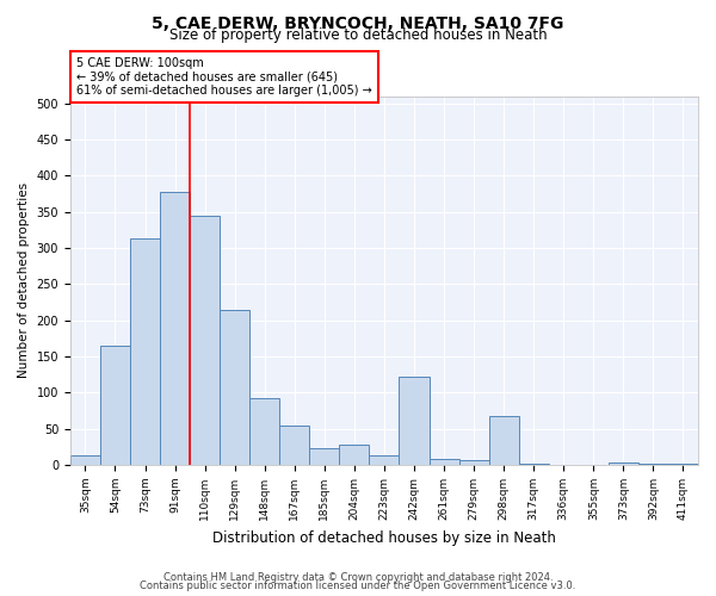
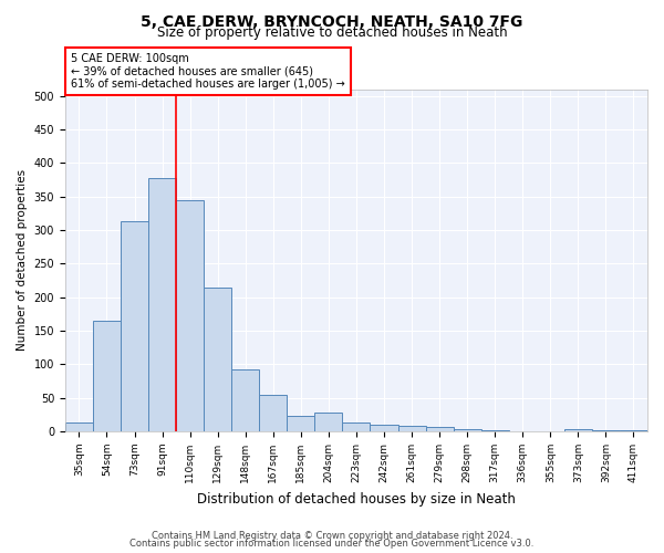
242sqm: 122 -> 10
298sqm: 68 -> 4
